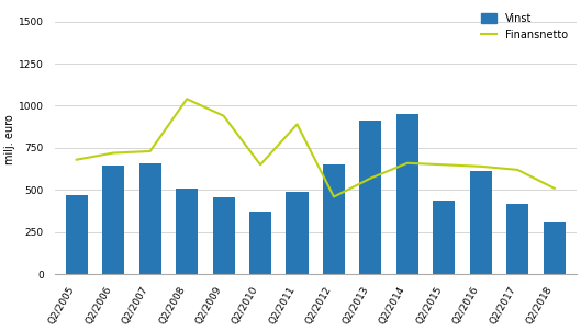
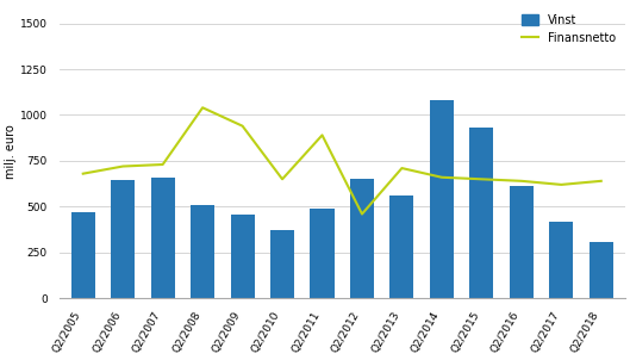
Vinst/Q2/2013: 910 -> 560
Finansnetto/Q2/2013: 570 -> 710
Vinst/Q2/2014: 950 -> 1080
Vinst/Q2/2015: 440 -> 930
Finansnetto/Q2/2018: 510 -> 640
